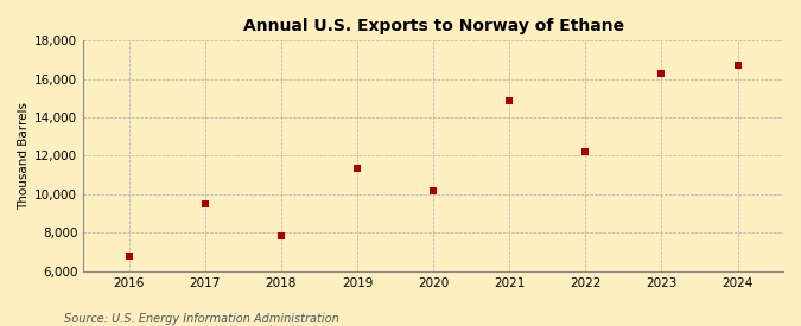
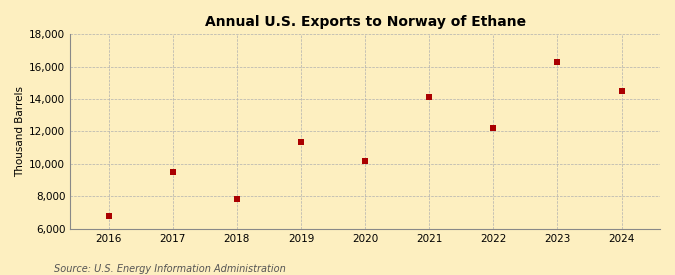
2021: 14,800 -> 14,100
2024: 16,800 -> 14,500
